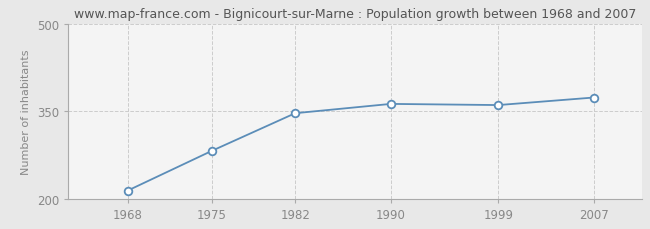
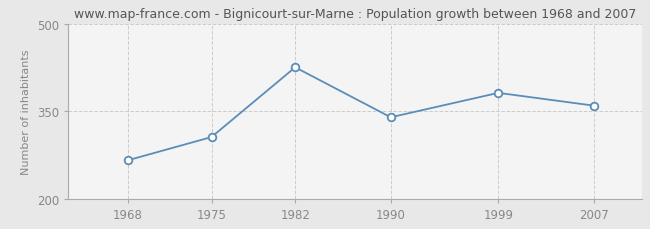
1968: 214 -> 266
1975: 282 -> 306
1982: 347 -> 426
1990: 363 -> 340
1999: 361 -> 382
2007: 374 -> 360
